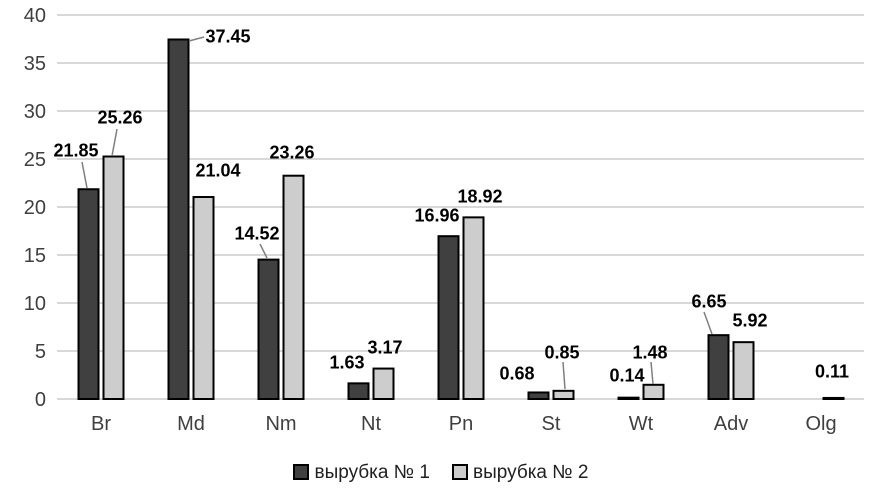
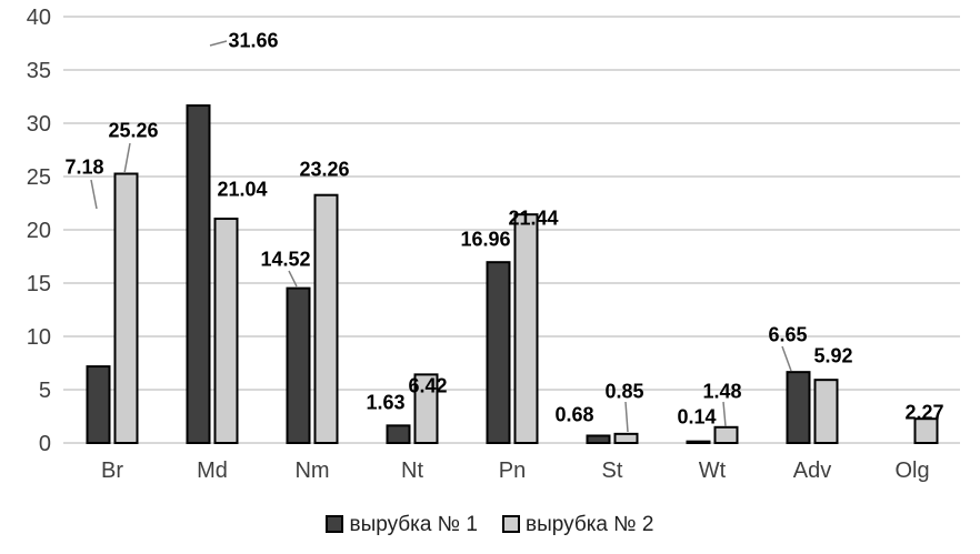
вырубка № 1/Br: 21.85 -> 7.18
вырубка № 1/Md: 37.45 -> 31.66
вырубка № 2/Nt: 3.17 -> 6.42
вырубка № 2/Pn: 18.92 -> 21.44
вырубка № 2/Olg: 0.11 -> 2.27
